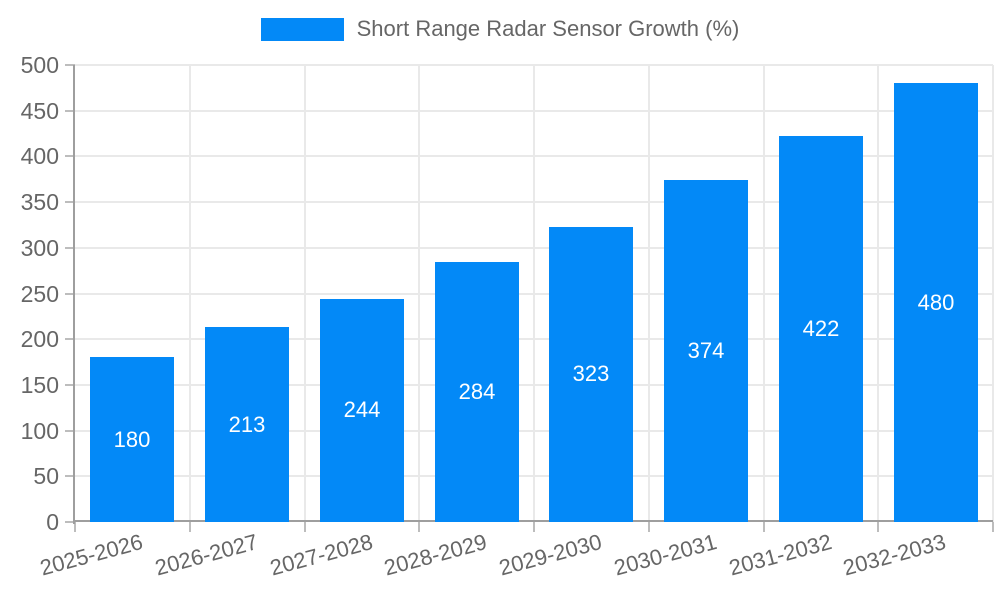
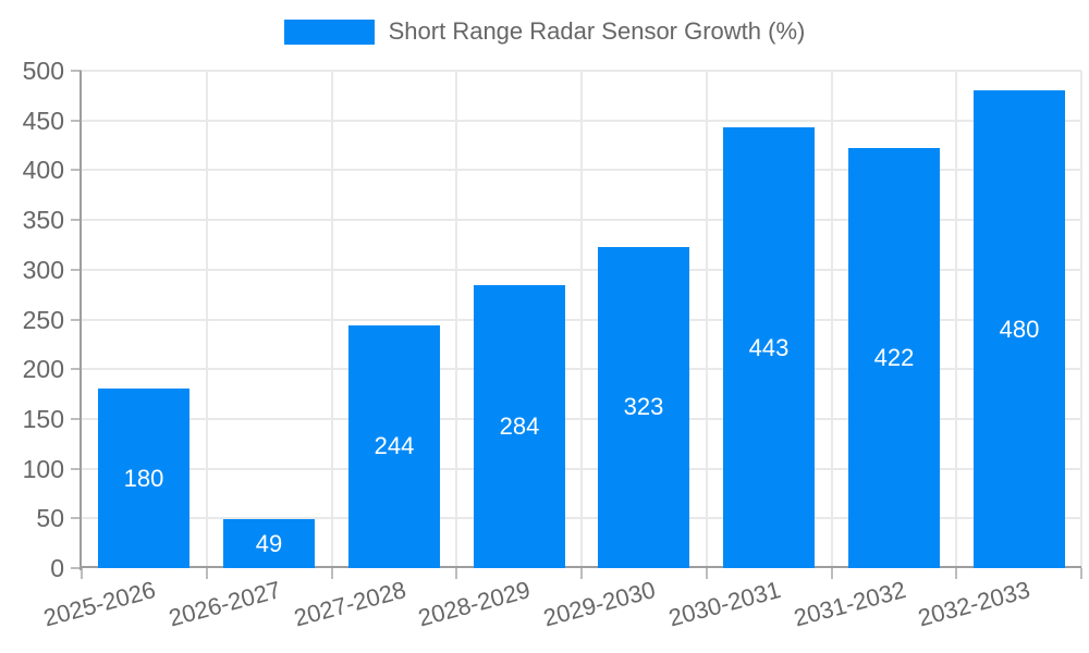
2026-2027: 213 -> 49
2030-2031: 374 -> 443
